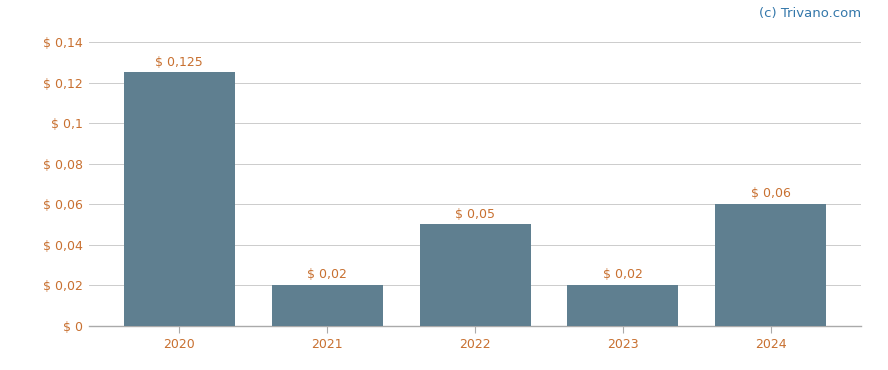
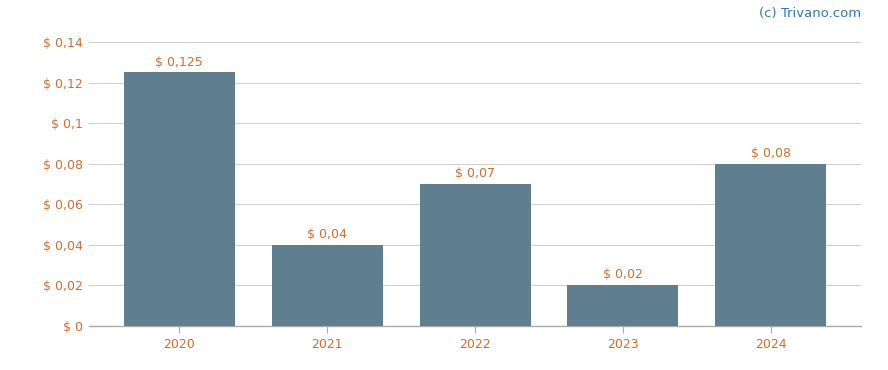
2021: 0,02 -> 0,04
2022: 0,05 -> 0,07
2024: 0,06 -> 0,08
